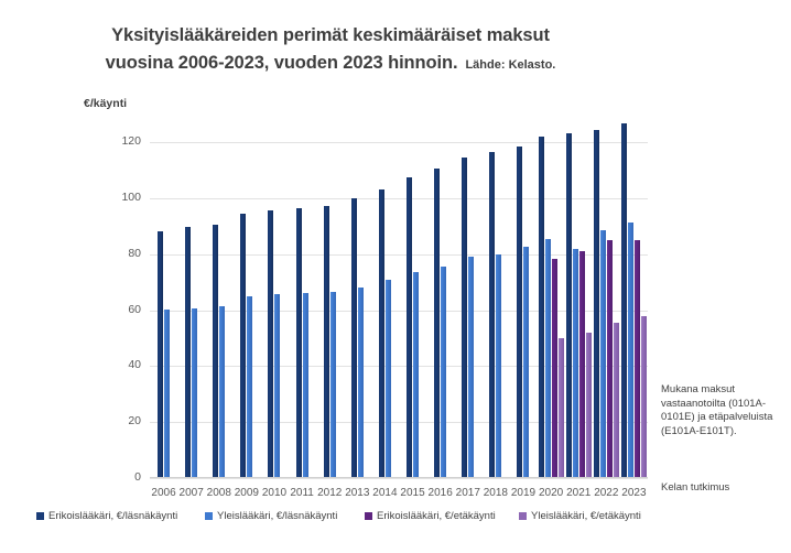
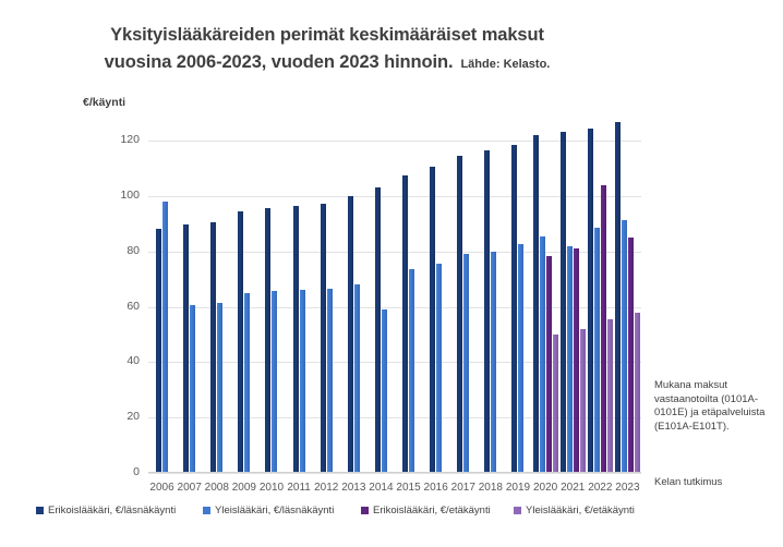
Yleislääkäri, €/läsnäkäynti/2006: 60 -> 98
Yleislääkäri, €/läsnäkäynti/2014: 71 -> 59
Erikoislääkäri, €/etäkäynti/2022: 85 -> 104
